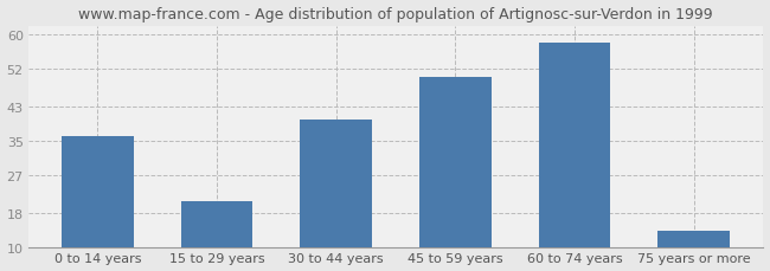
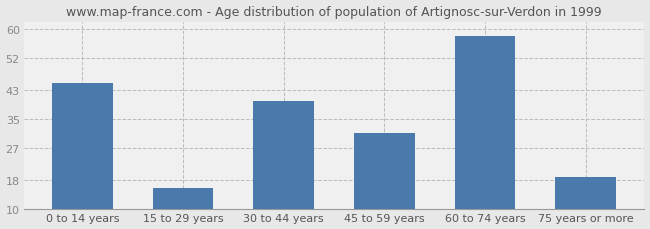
0 to 14 years: 36 -> 45
15 to 29 years: 21 -> 16
45 to 59 years: 50 -> 31
75 years or more: 14 -> 19
